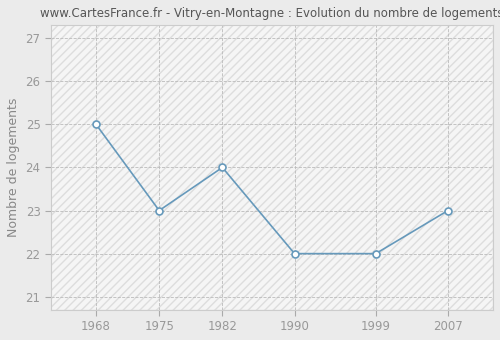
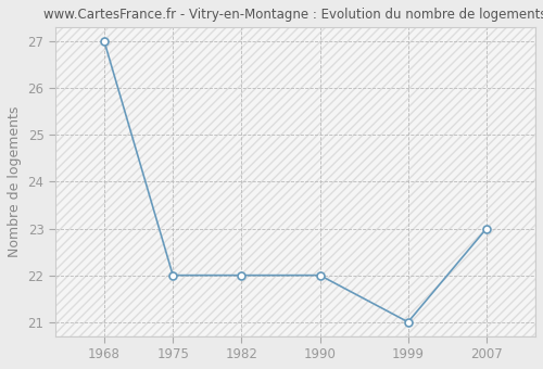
1968: 25 -> 27
1975: 23 -> 22
1982: 24 -> 22
1999: 22 -> 21
